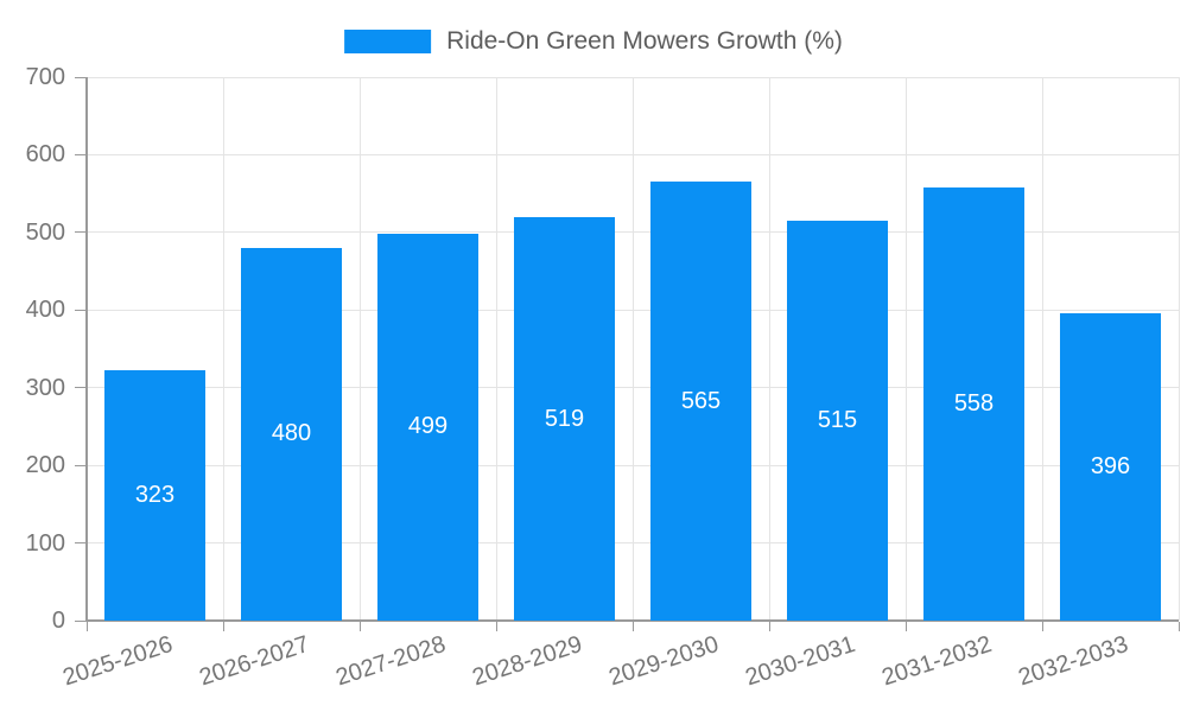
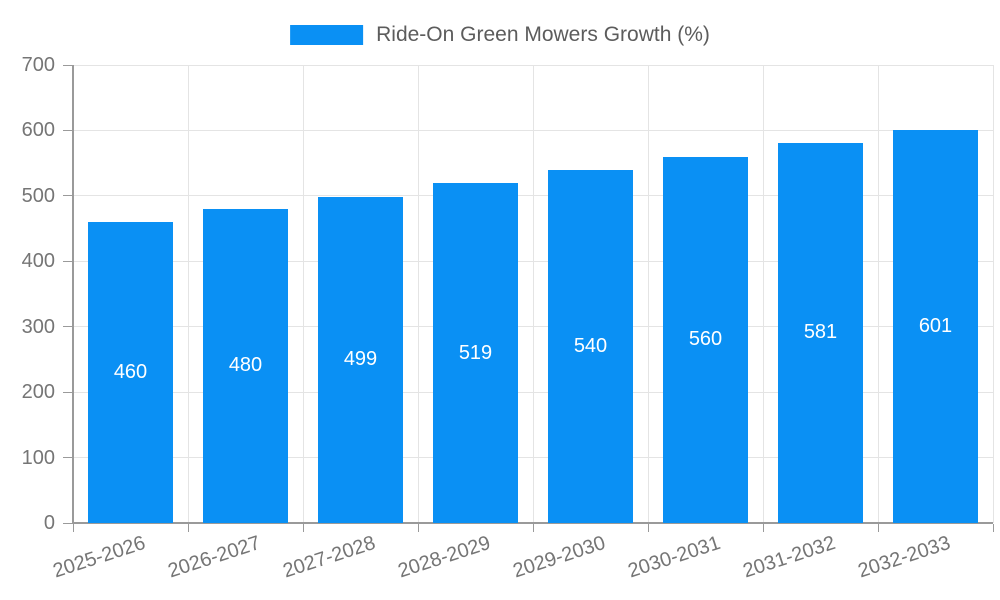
2025-2026: 323 -> 460
2029-2030: 565 -> 540
2030-2031: 515 -> 560
2031-2032: 558 -> 581
2032-2033: 396 -> 601
